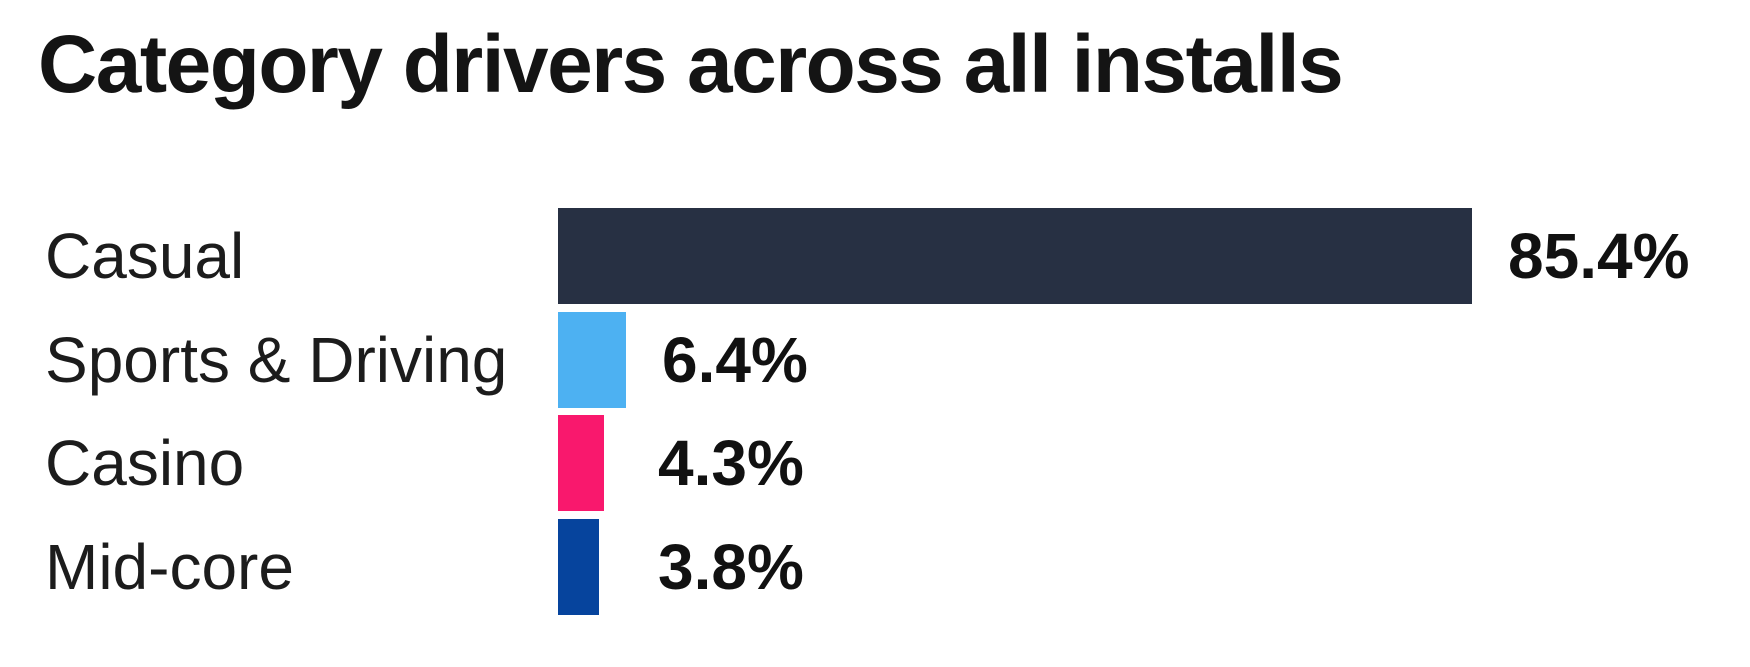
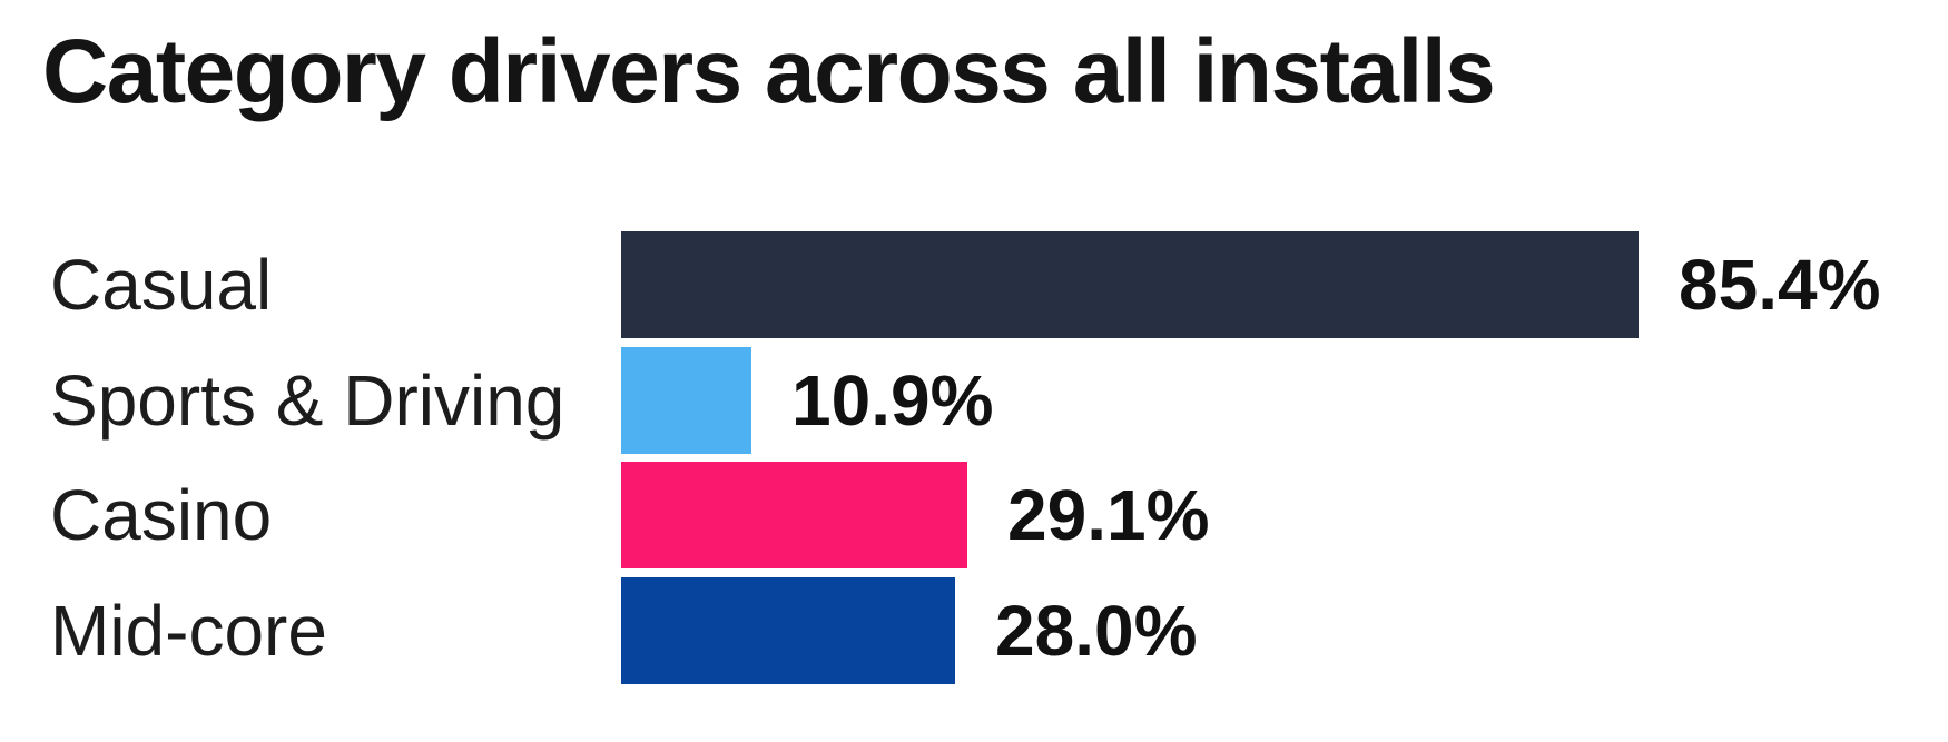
Sports & Driving: 6.4% -> 10.9%
Casino: 4.3% -> 29.1%
Mid-core: 3.8% -> 28.0%
